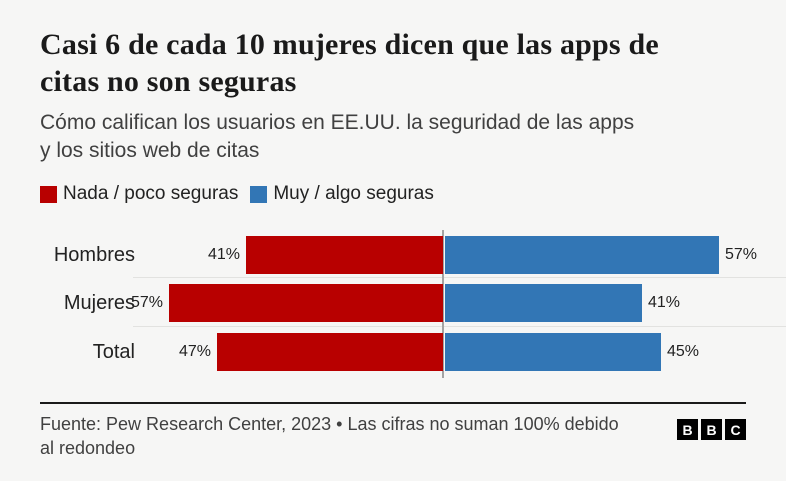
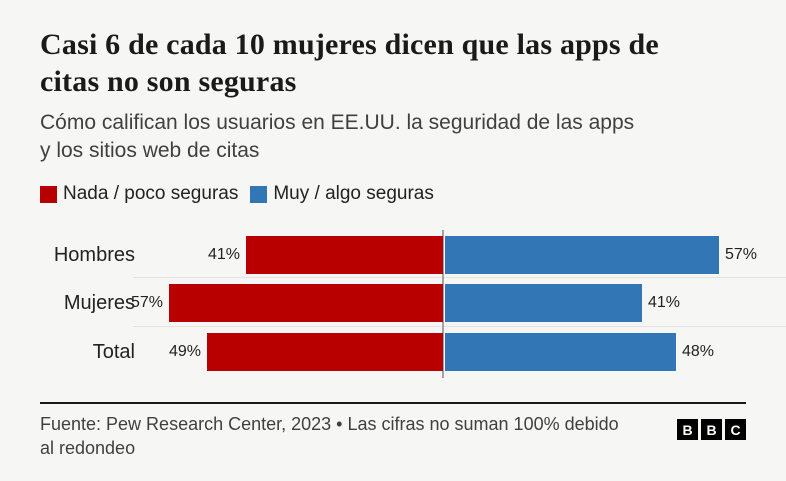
Nada / poco seguras/Total: 47% -> 49%
Muy / algo seguras/Total: 45% -> 48%
